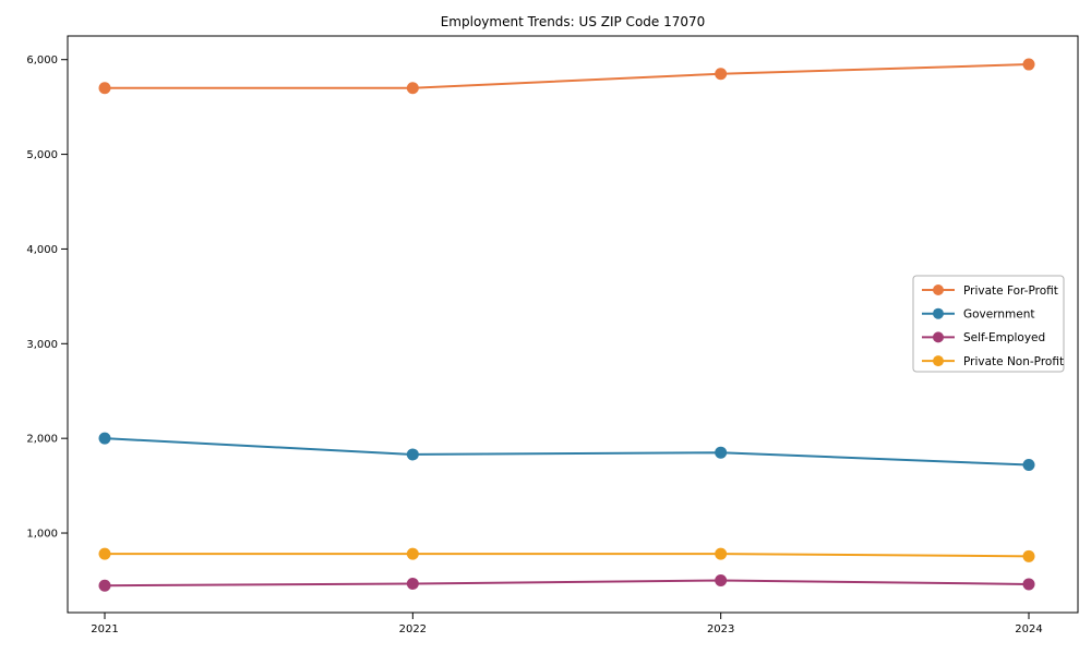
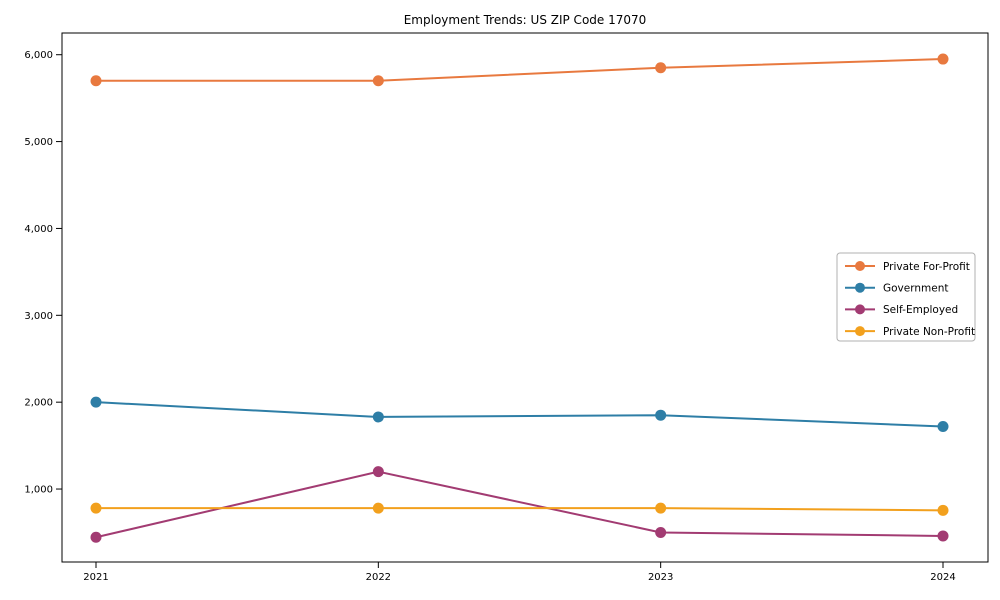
Self-Employed/2022: 500 -> 1200
